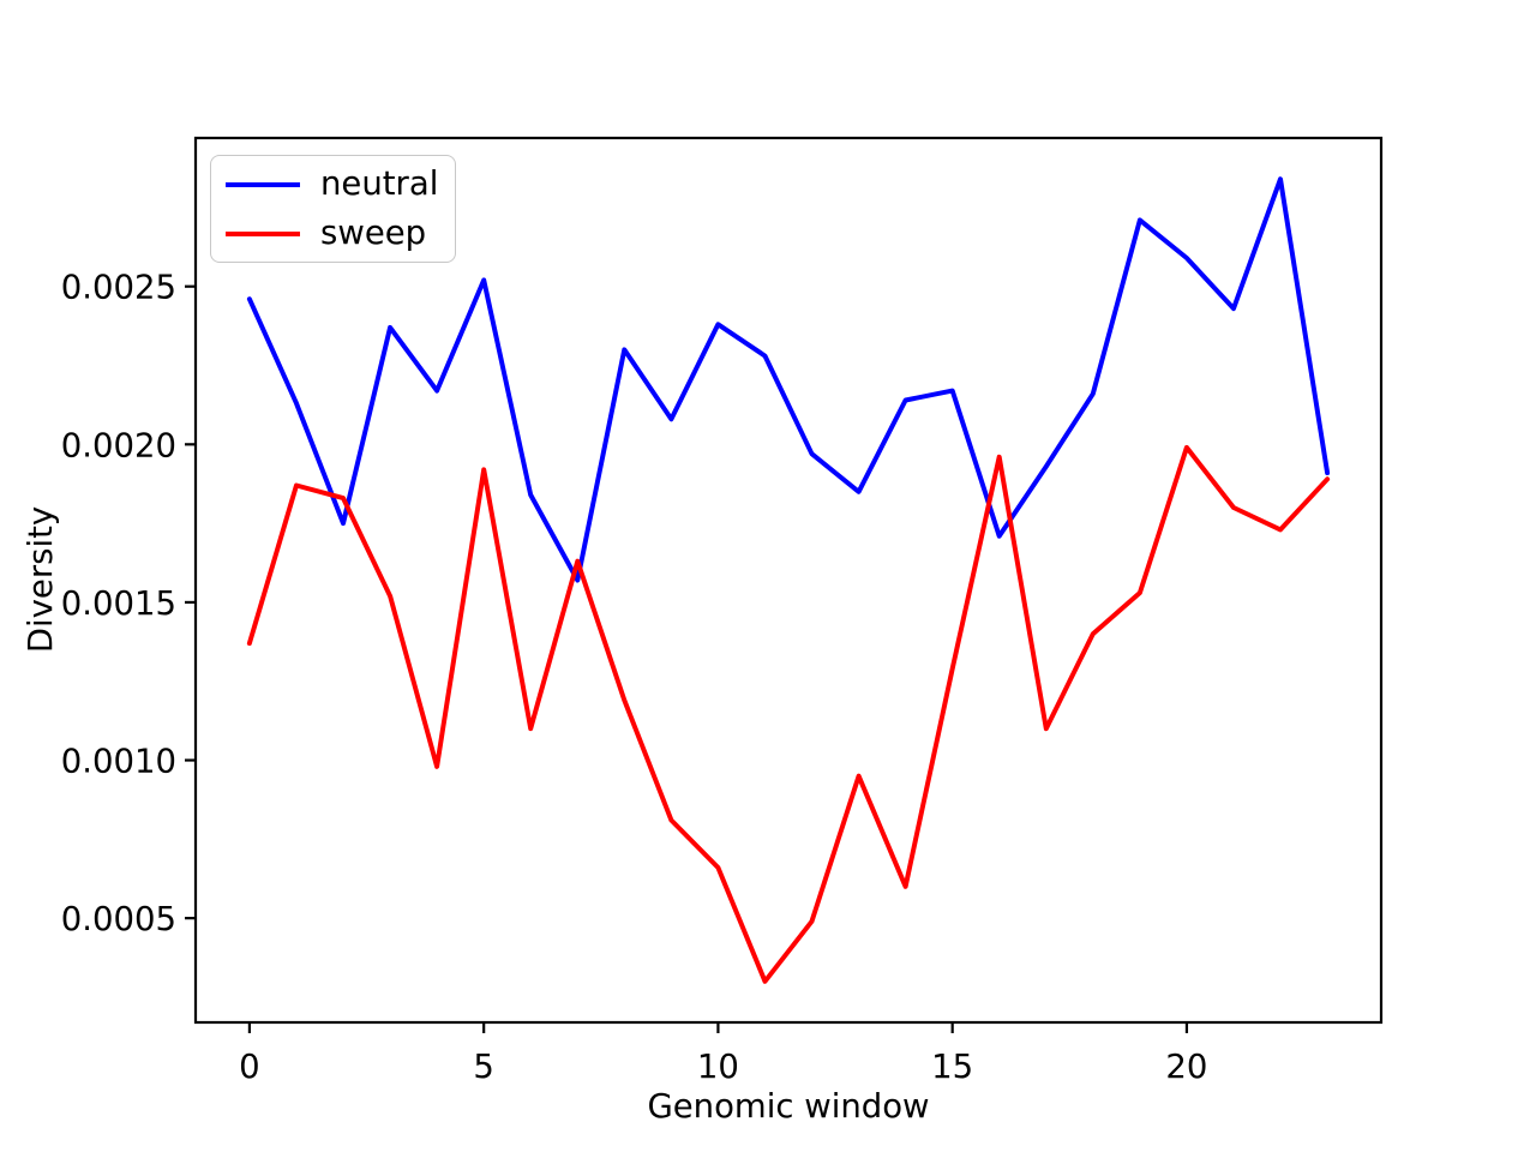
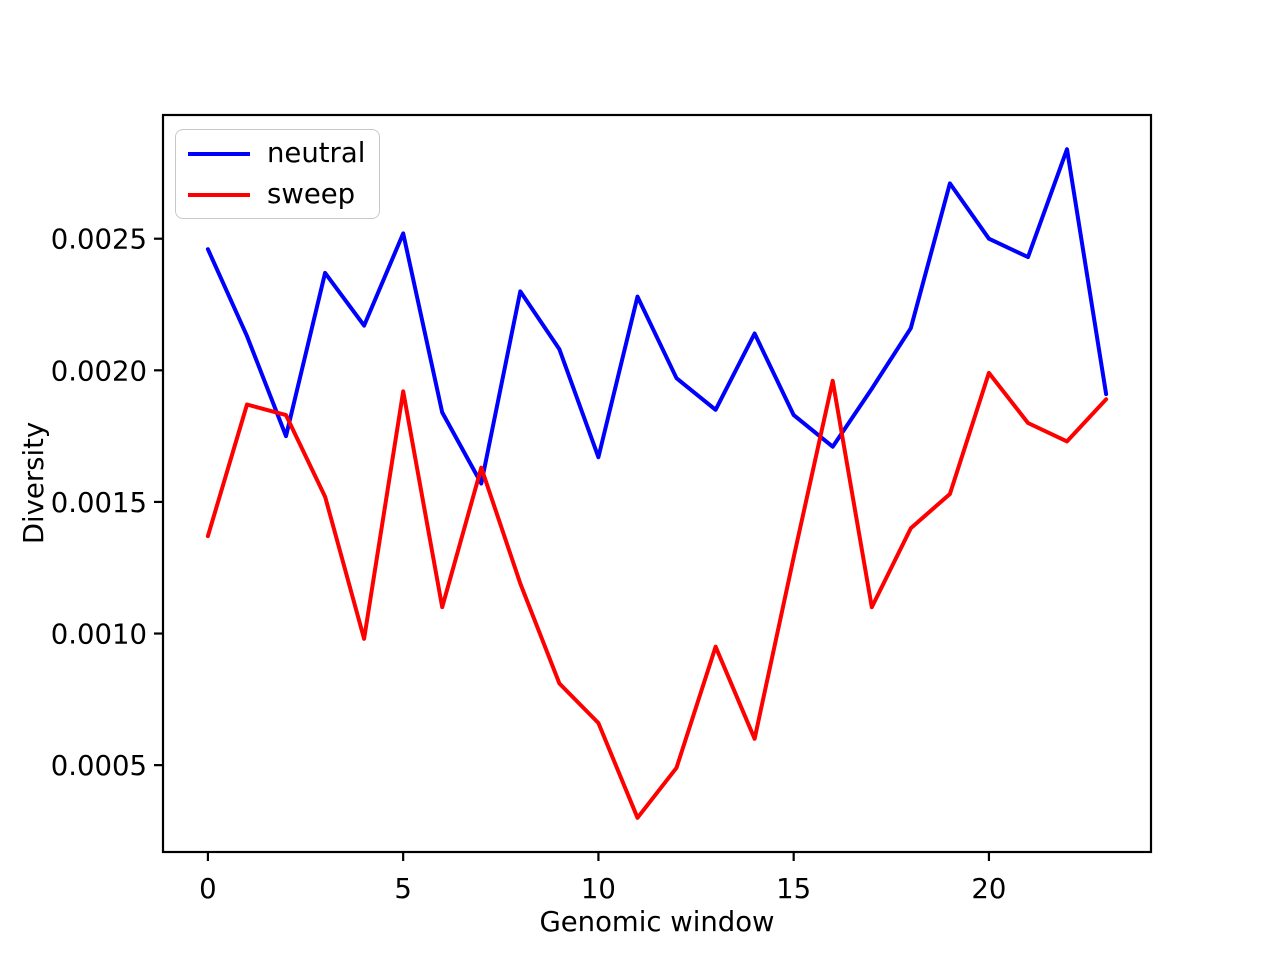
neutral/10: 0.00238 -> 0.00167
neutral/15: 0.00217 -> 0.00183
neutral/20: 0.00259 -> 0.00250
